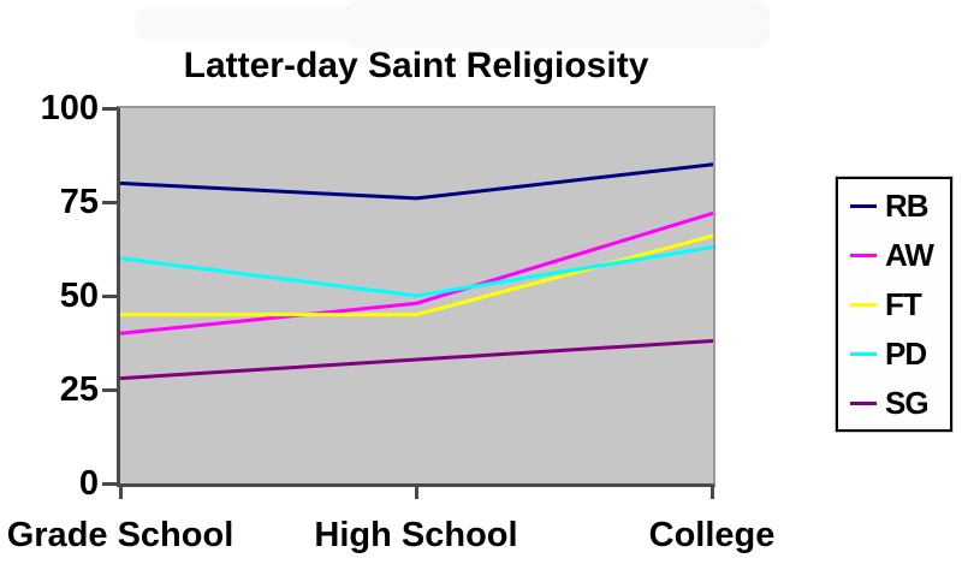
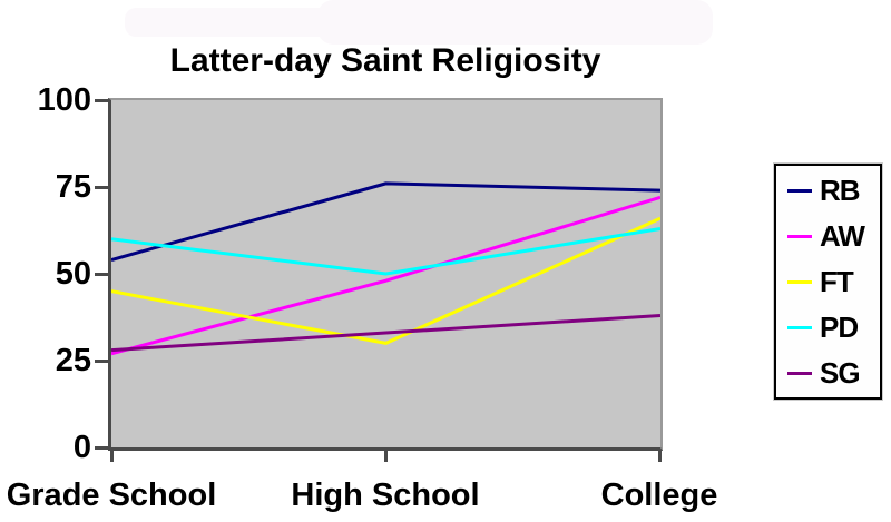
RB/Grade School: 80 -> 54
AW/Grade School: 40 -> 27
FT/High School: 45 -> 30
RB/College: 85 -> 74
